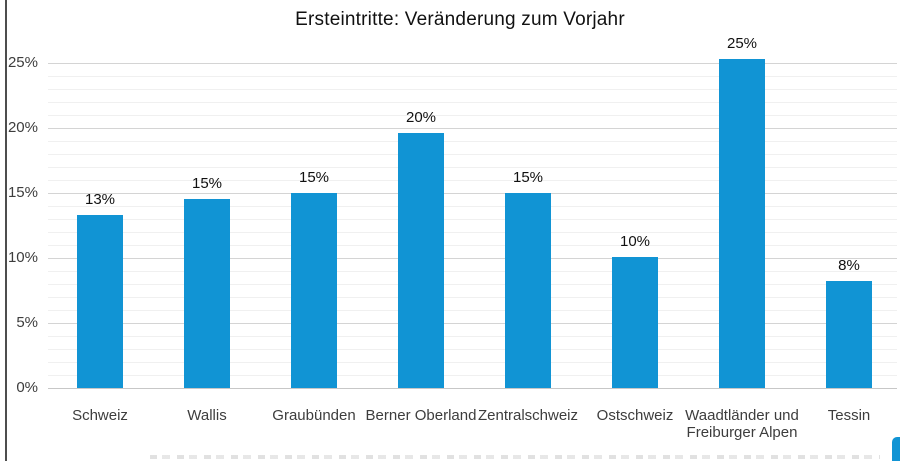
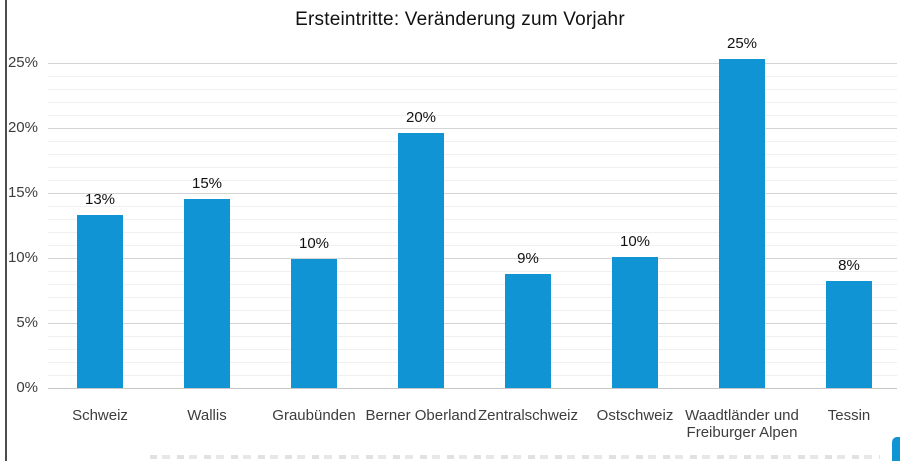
Graubünden: 15% -> 10%
Zentralschweiz: 15% -> 9%
